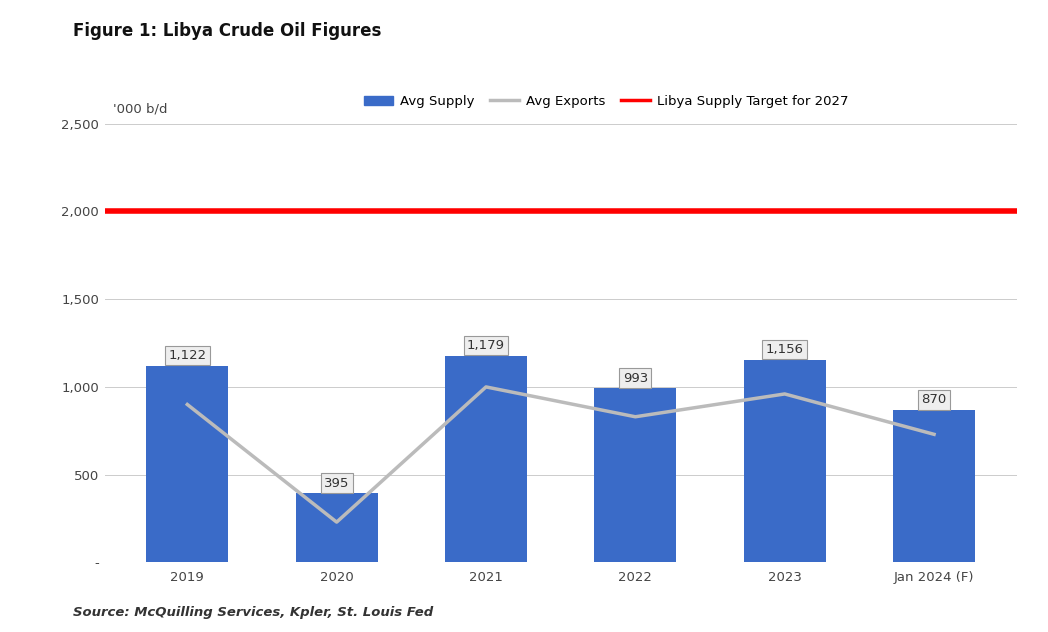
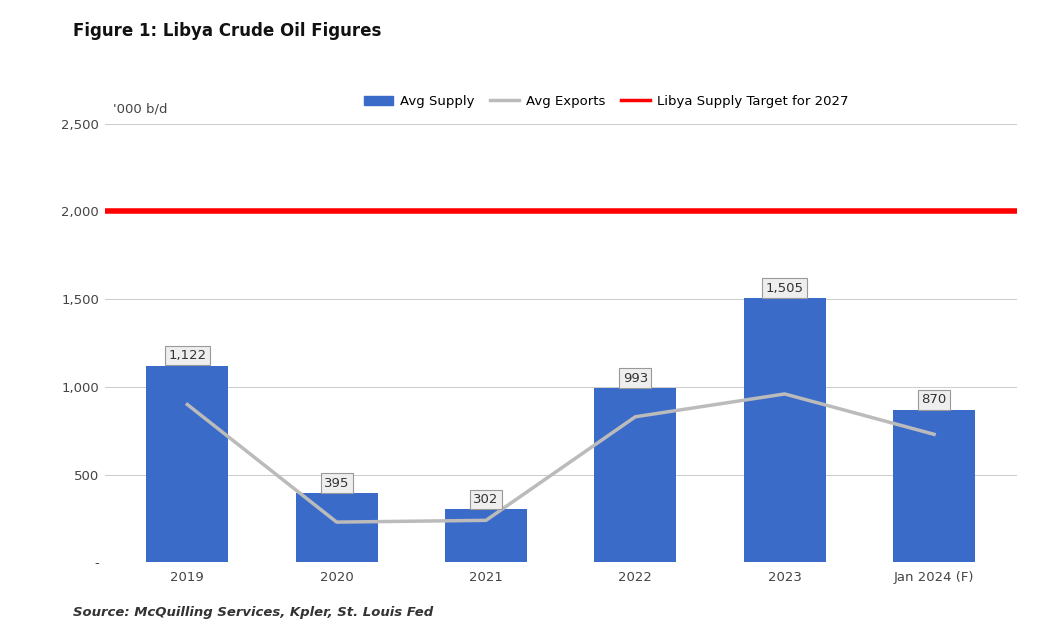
Avg Supply/2021: 1,179 -> 302
Avg Exports/2021: 1,000 -> 240
Avg Supply/2023: 1,156 -> 1,505
